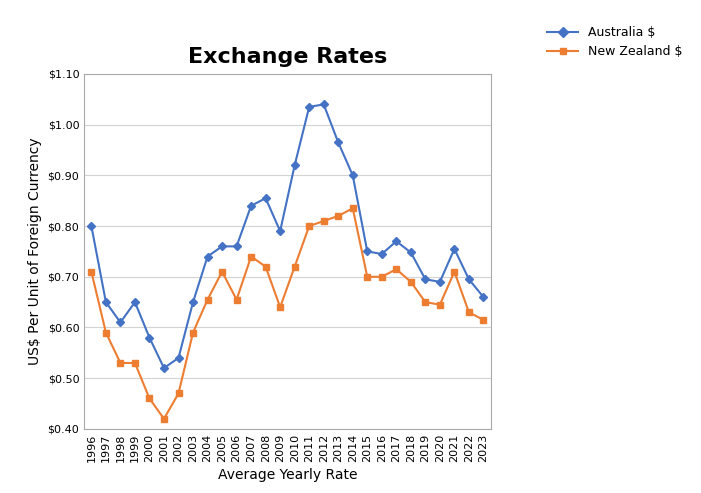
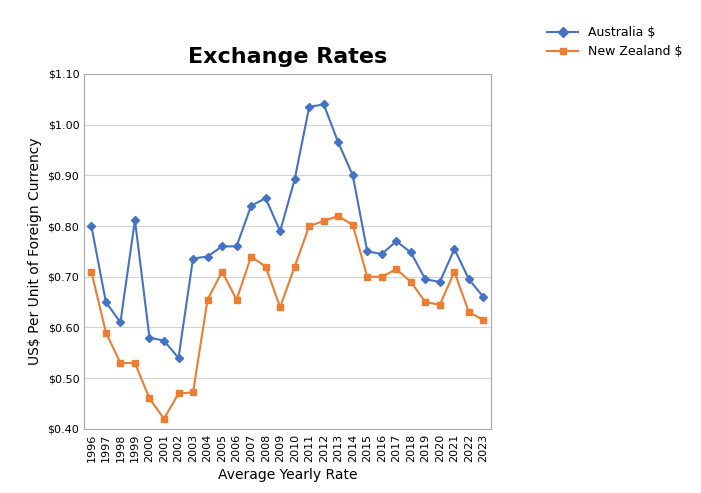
Australia $/1999: $0.650 -> $0.812
Australia $/2001: $0.520 -> $0.574
Australia $/2003: $0.650 -> $0.736
New Zealand $/2003: $0.590 -> $0.472
Australia $/2010: $0.920 -> $0.892
New Zealand $/2014: $0.835 -> $0.802
